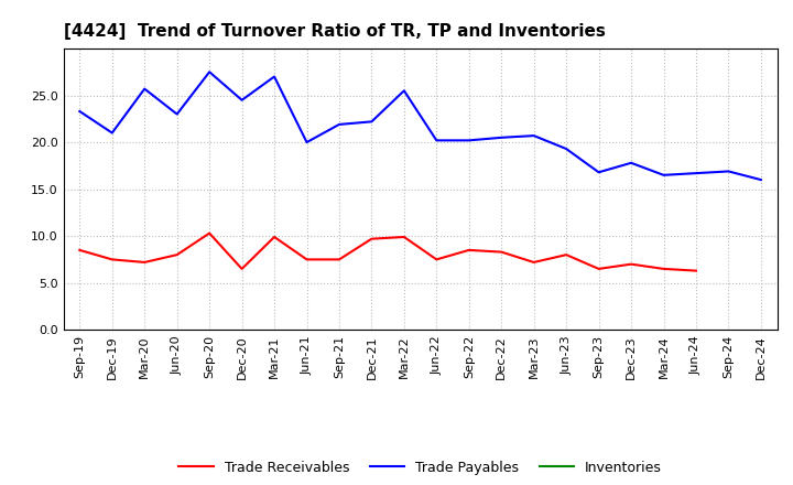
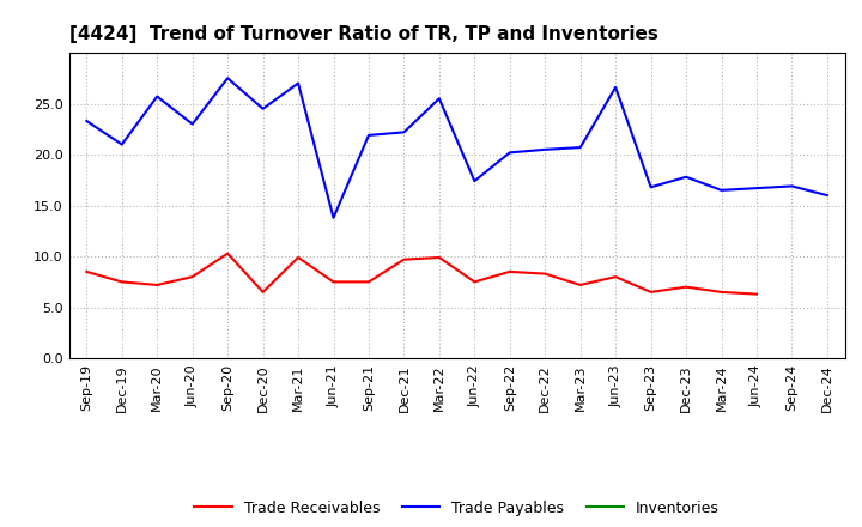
Trade Payables/Jun-21: 20.0 -> 13.8
Trade Payables/Jun-22: 20.2 -> 17.4
Trade Payables/Jun-23: 19.3 -> 26.6
